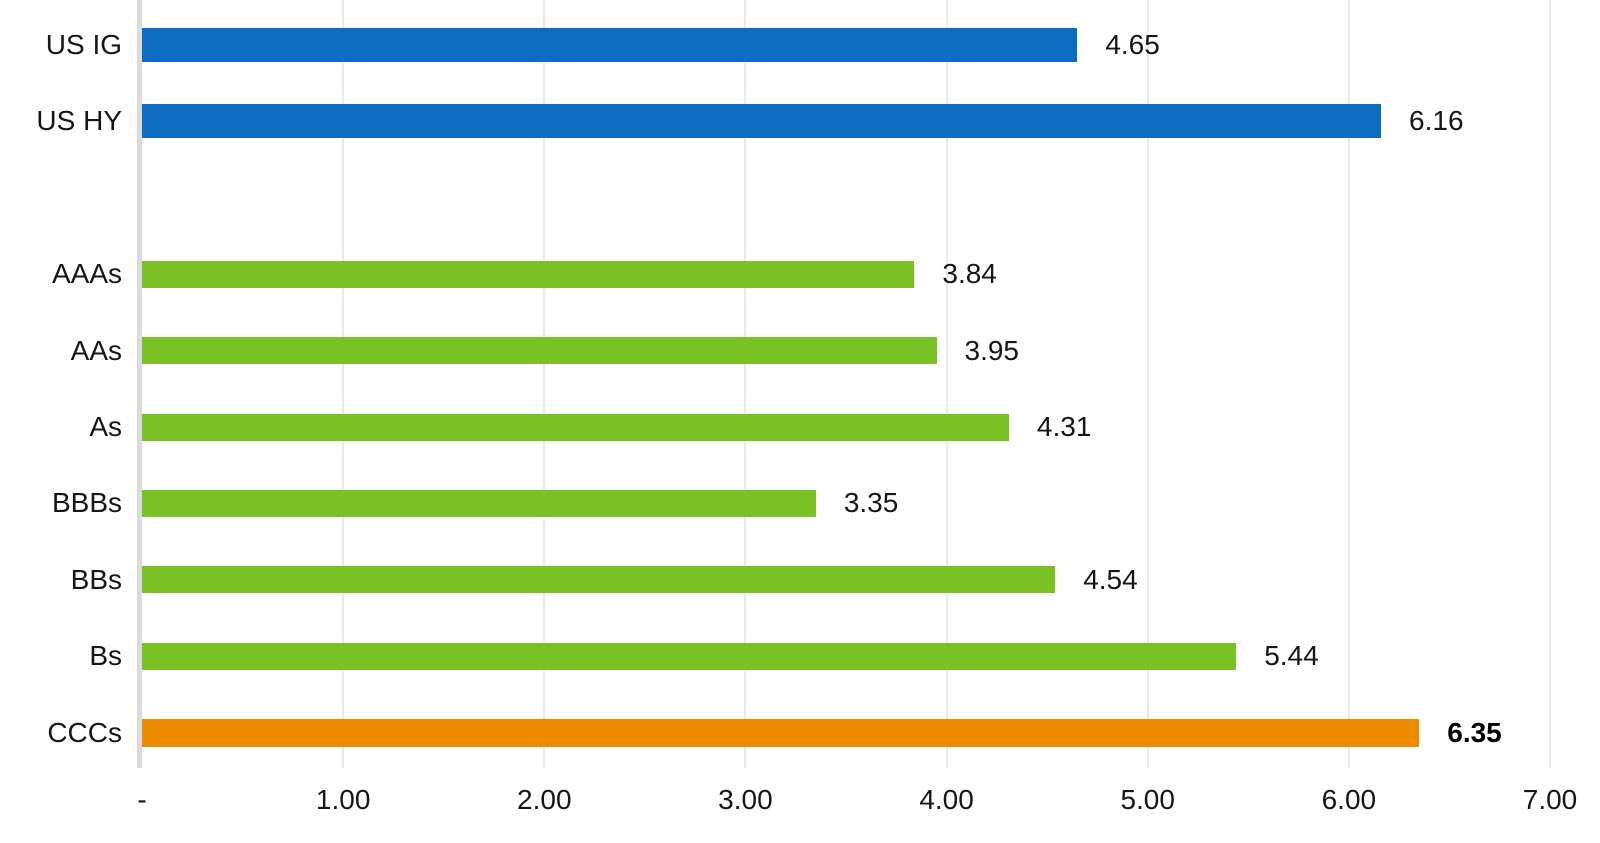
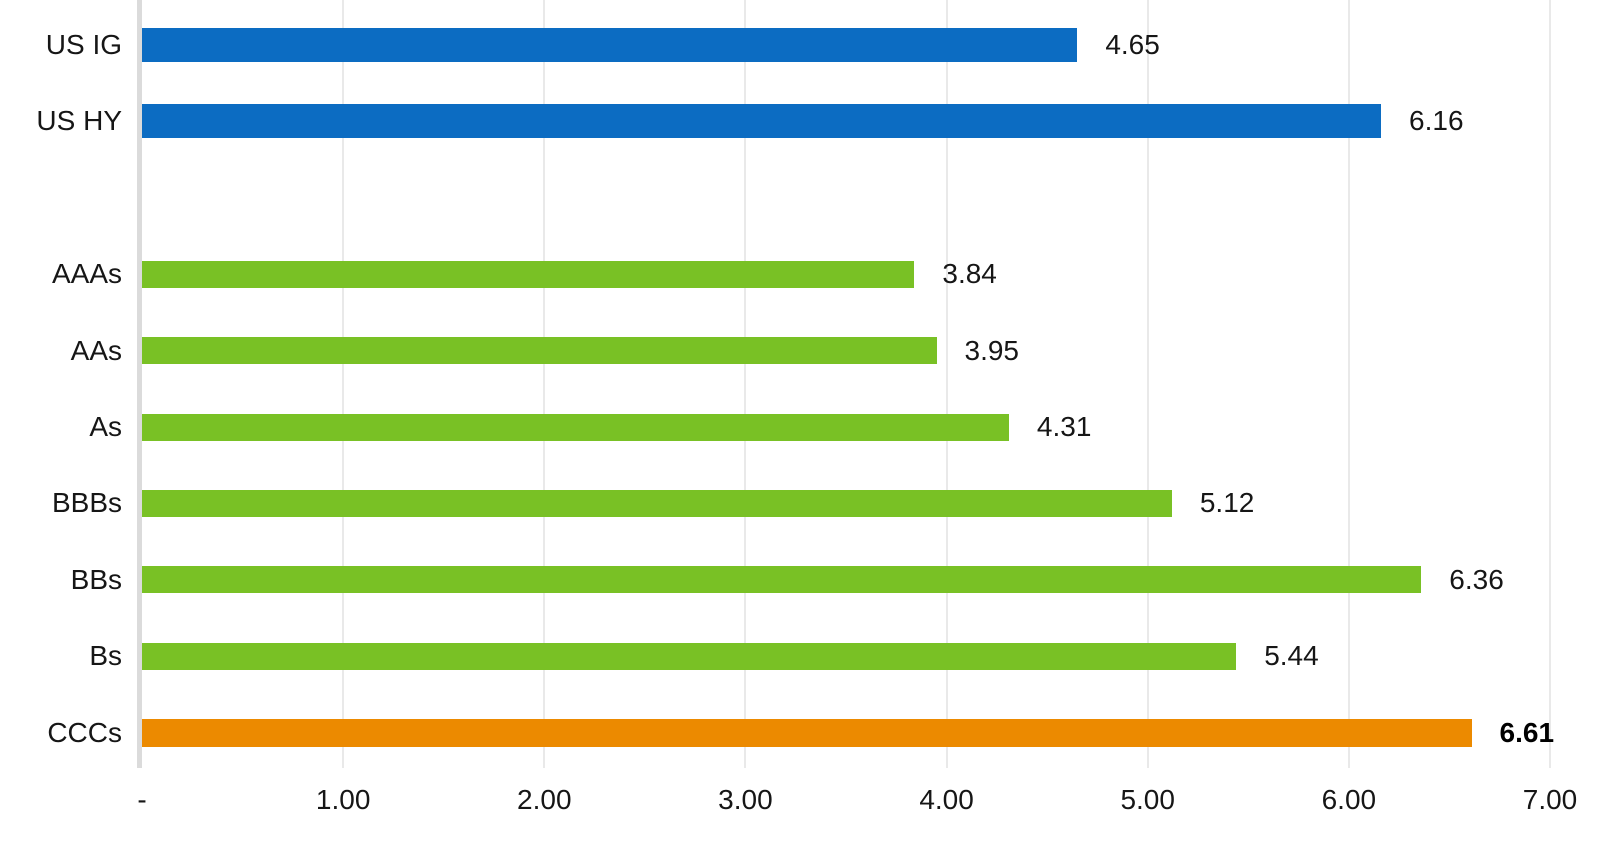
BBBs: 3.35 -> 5.12
BBs: 4.54 -> 6.36
CCCs: 6.35 -> 6.61
